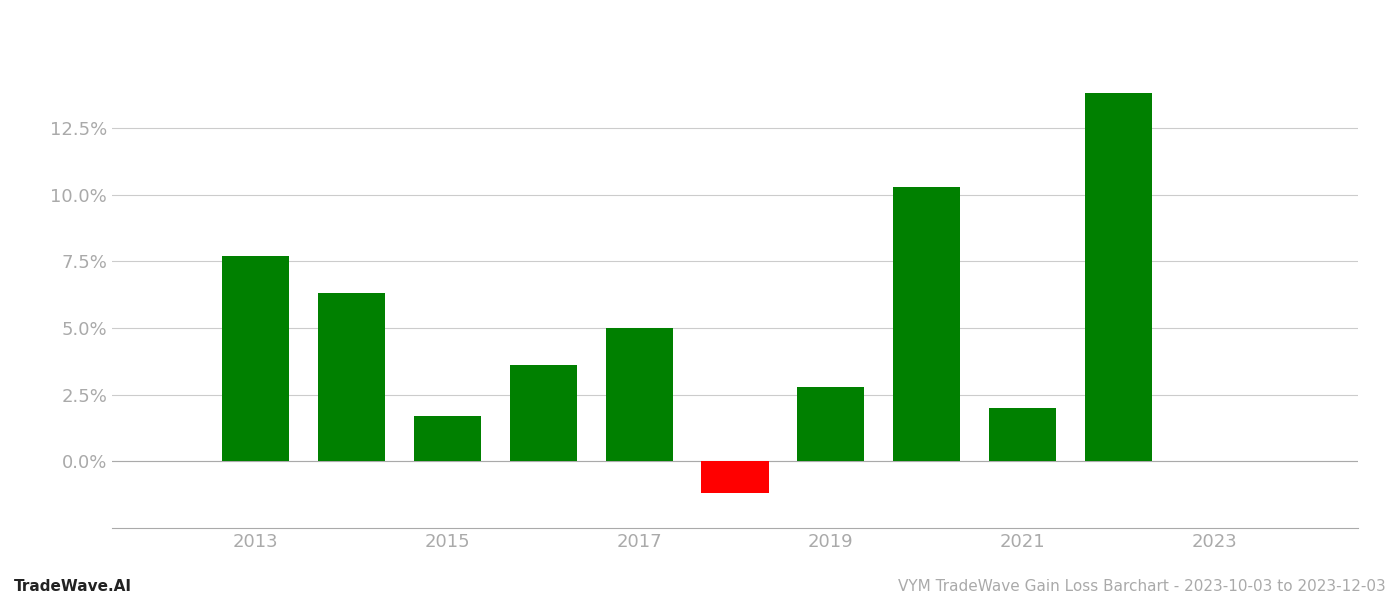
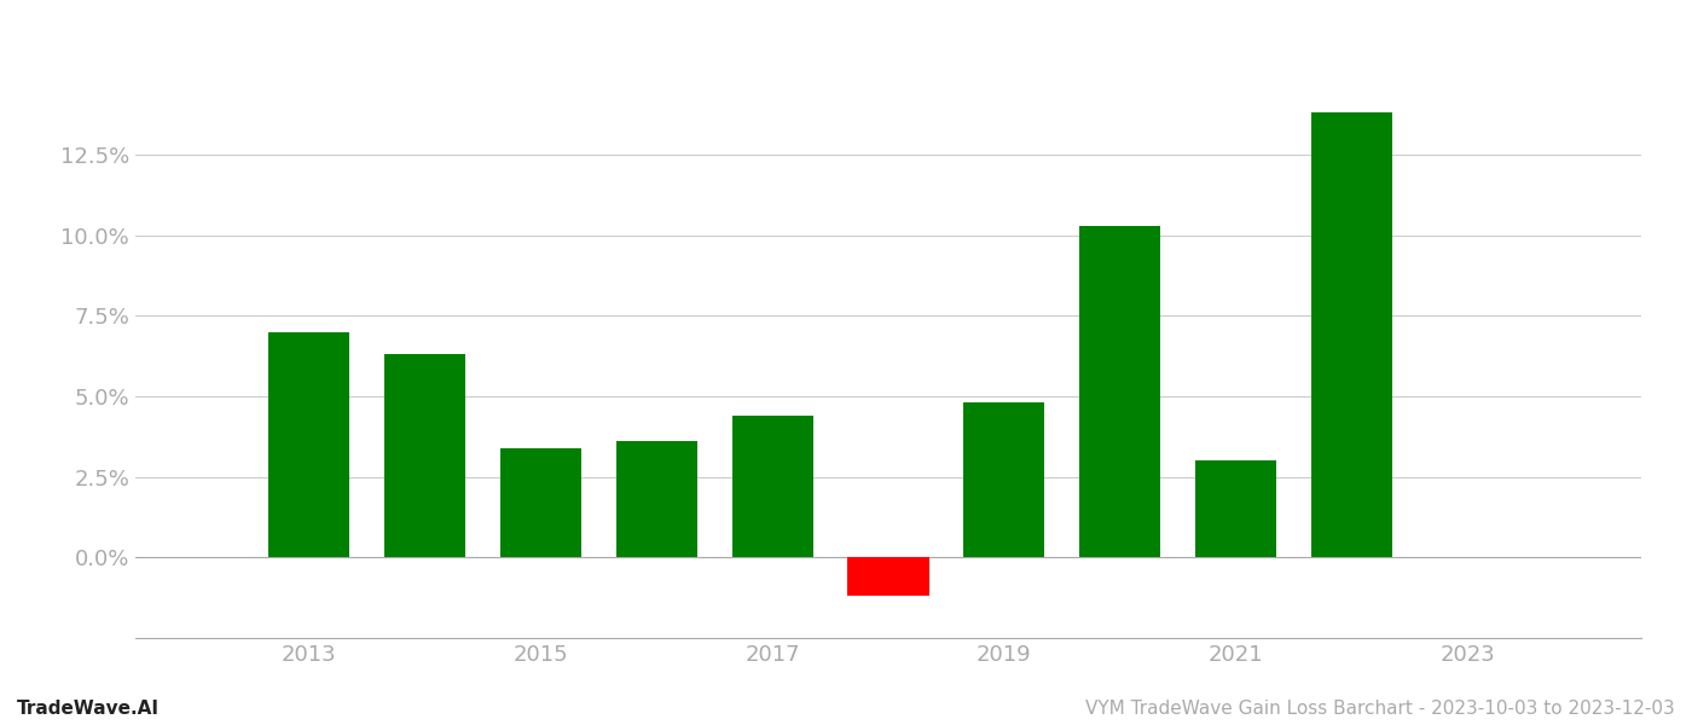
2013: 7.7% -> 7.0%
2015: 1.7% -> 3.4%
2017: 5.0% -> 4.4%
2019: 2.8% -> 4.8%
2021: 2.0% -> 3.0%
